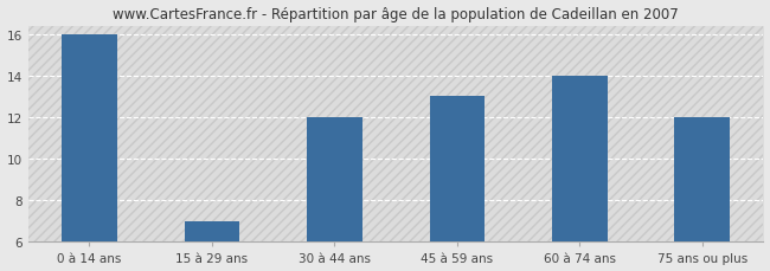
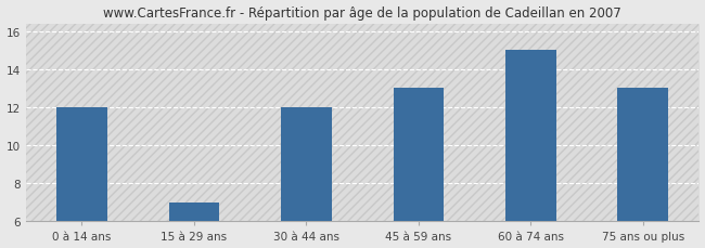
0 à 14 ans: 16 -> 12
60 à 74 ans: 14 -> 15
75 ans ou plus: 12 -> 13
